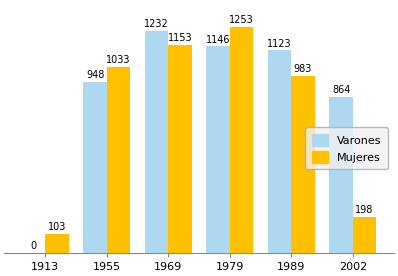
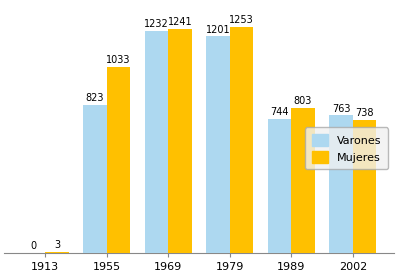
Mujeres/1913: 103 -> 3
Varones/1955: 948 -> 823
Mujeres/1969: 1153 -> 1241
Varones/1979: 1146 -> 1201
Varones/1989: 1123 -> 744
Mujeres/1989: 983 -> 803
Varones/2002: 864 -> 763
Mujeres/2002: 198 -> 738
